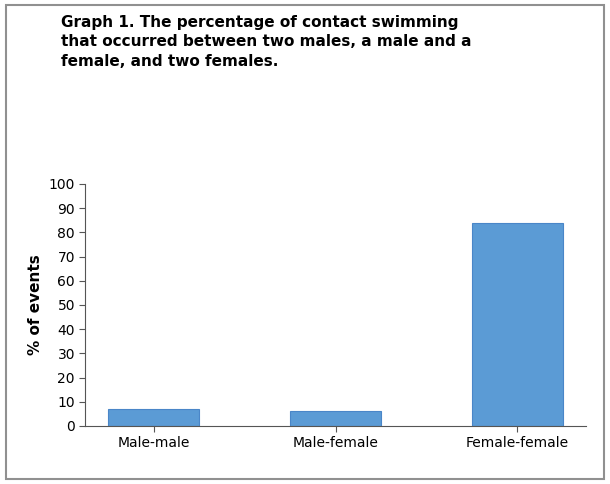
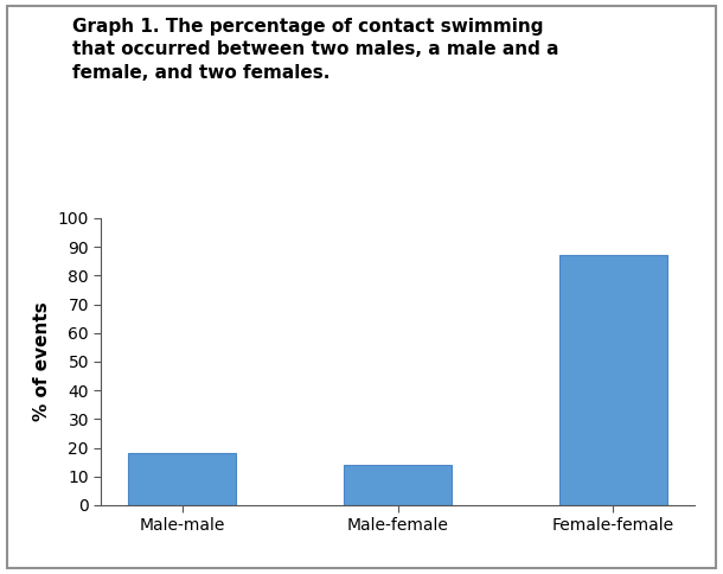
Male-male: 7 -> 18
Male-female: 6 -> 14
Female-female: 84 -> 87
